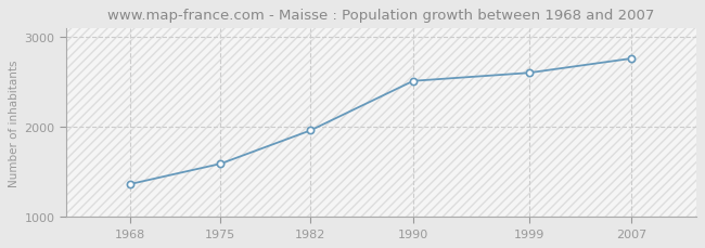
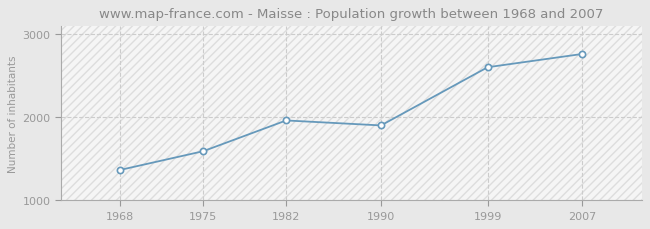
1990: 2510 -> 1900
